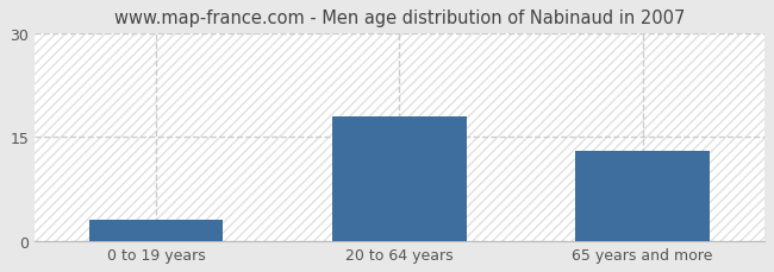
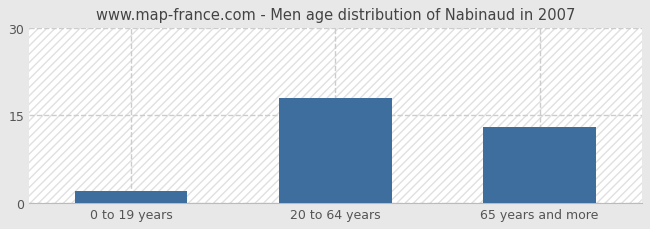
0 to 19 years: 3 -> 2
